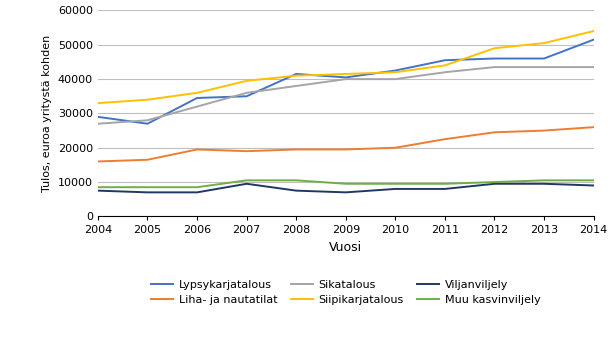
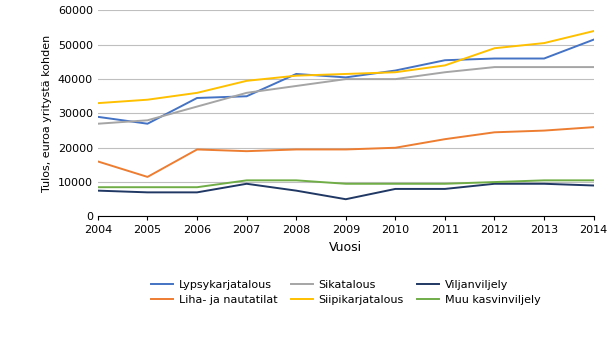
Liha- ja nautatilat/2005: 16500 -> 11500
Viljanviljely/2009: 7000 -> 5000
